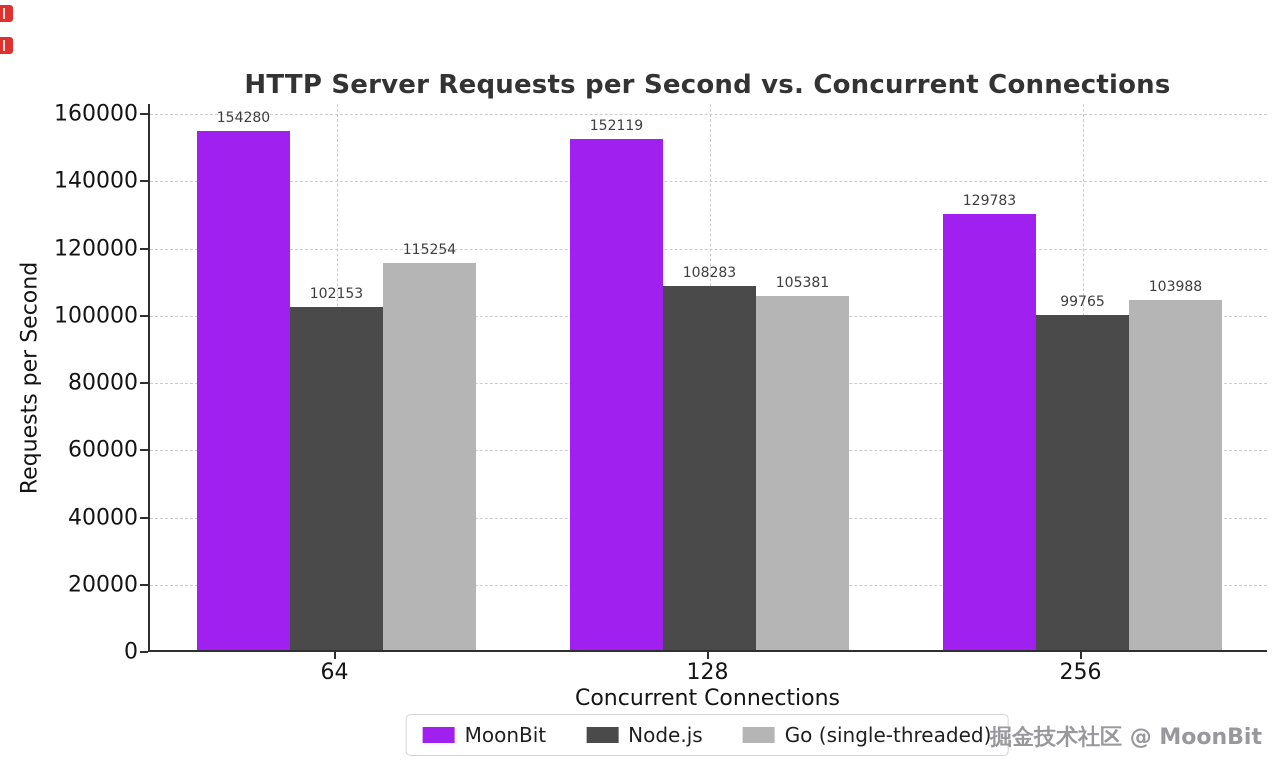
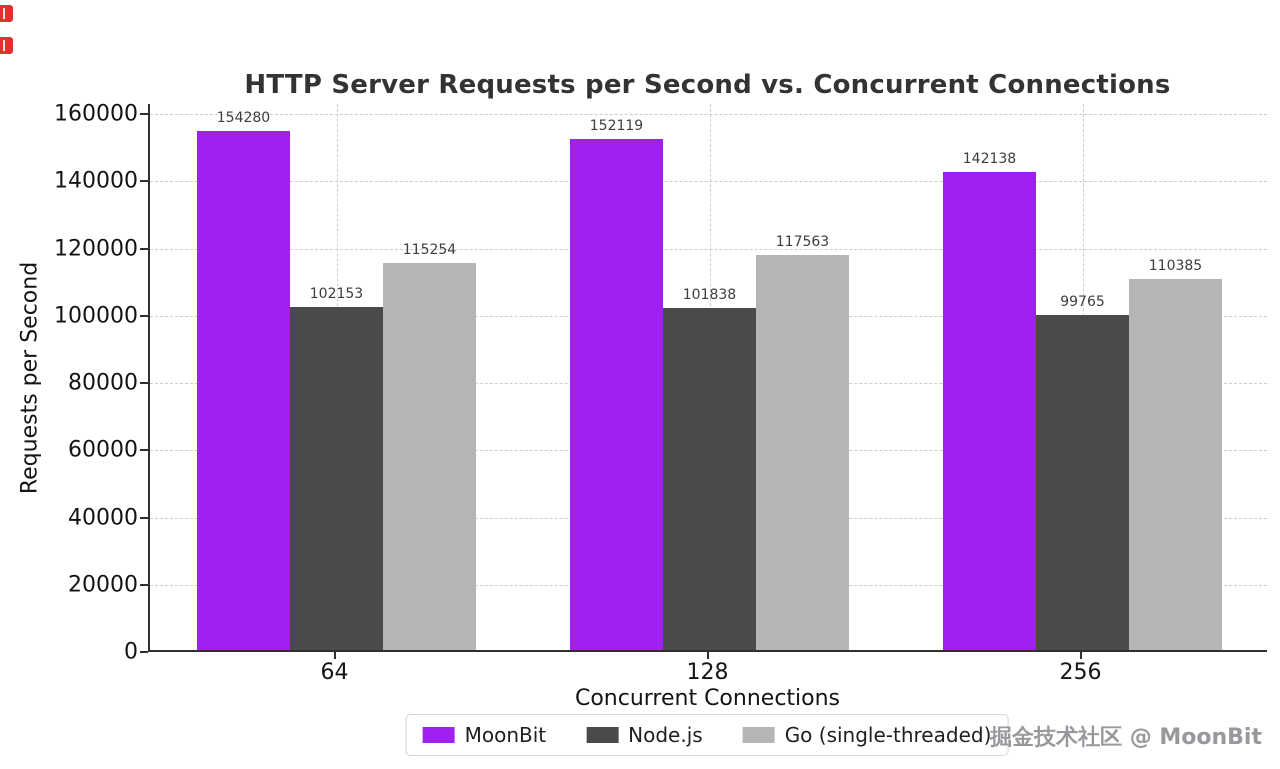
Node.js/128: 108283 -> 101838
Go (single-threaded)/128: 105381 -> 117563
MoonBit/256: 129783 -> 142138
Go (single-threaded)/256: 103988 -> 110385
